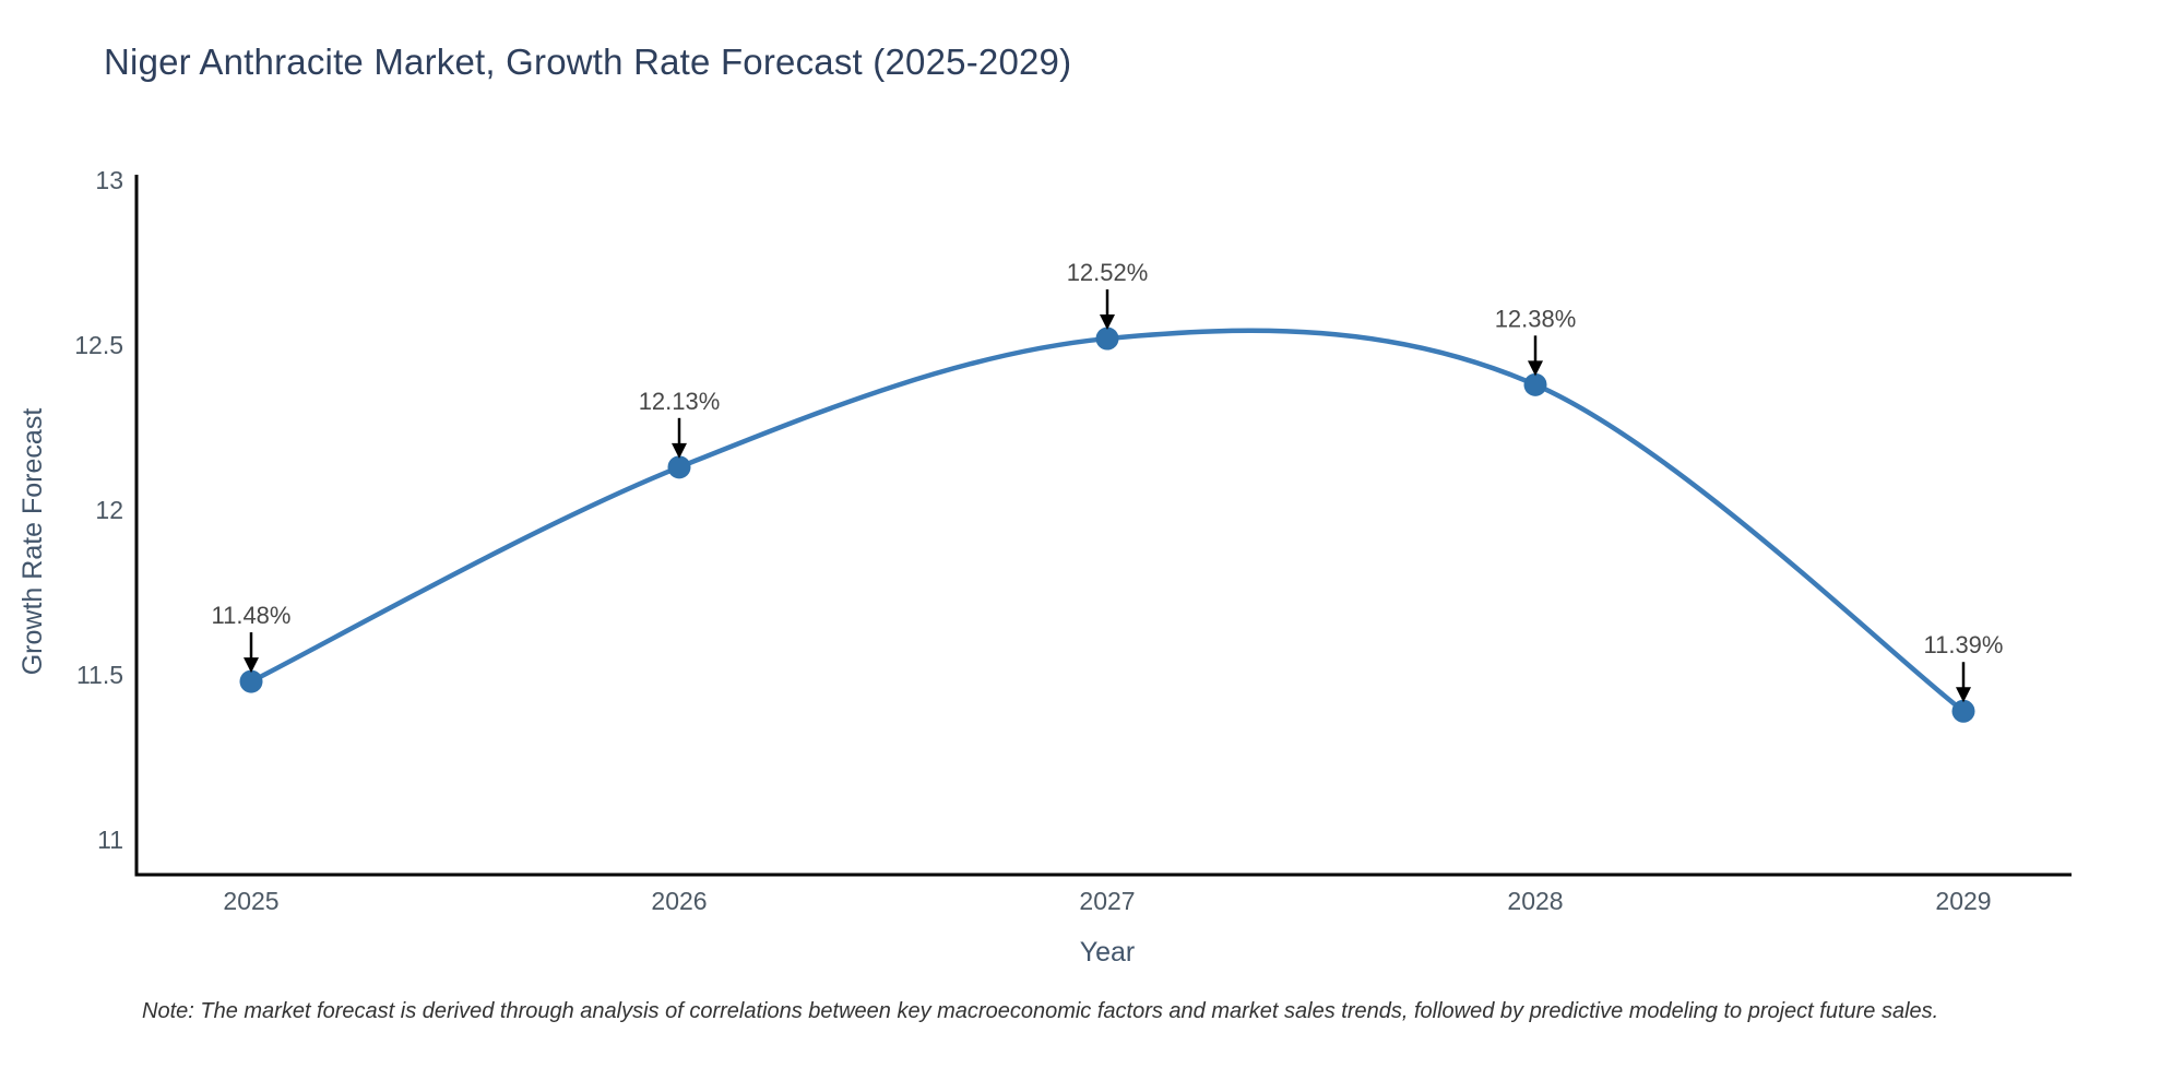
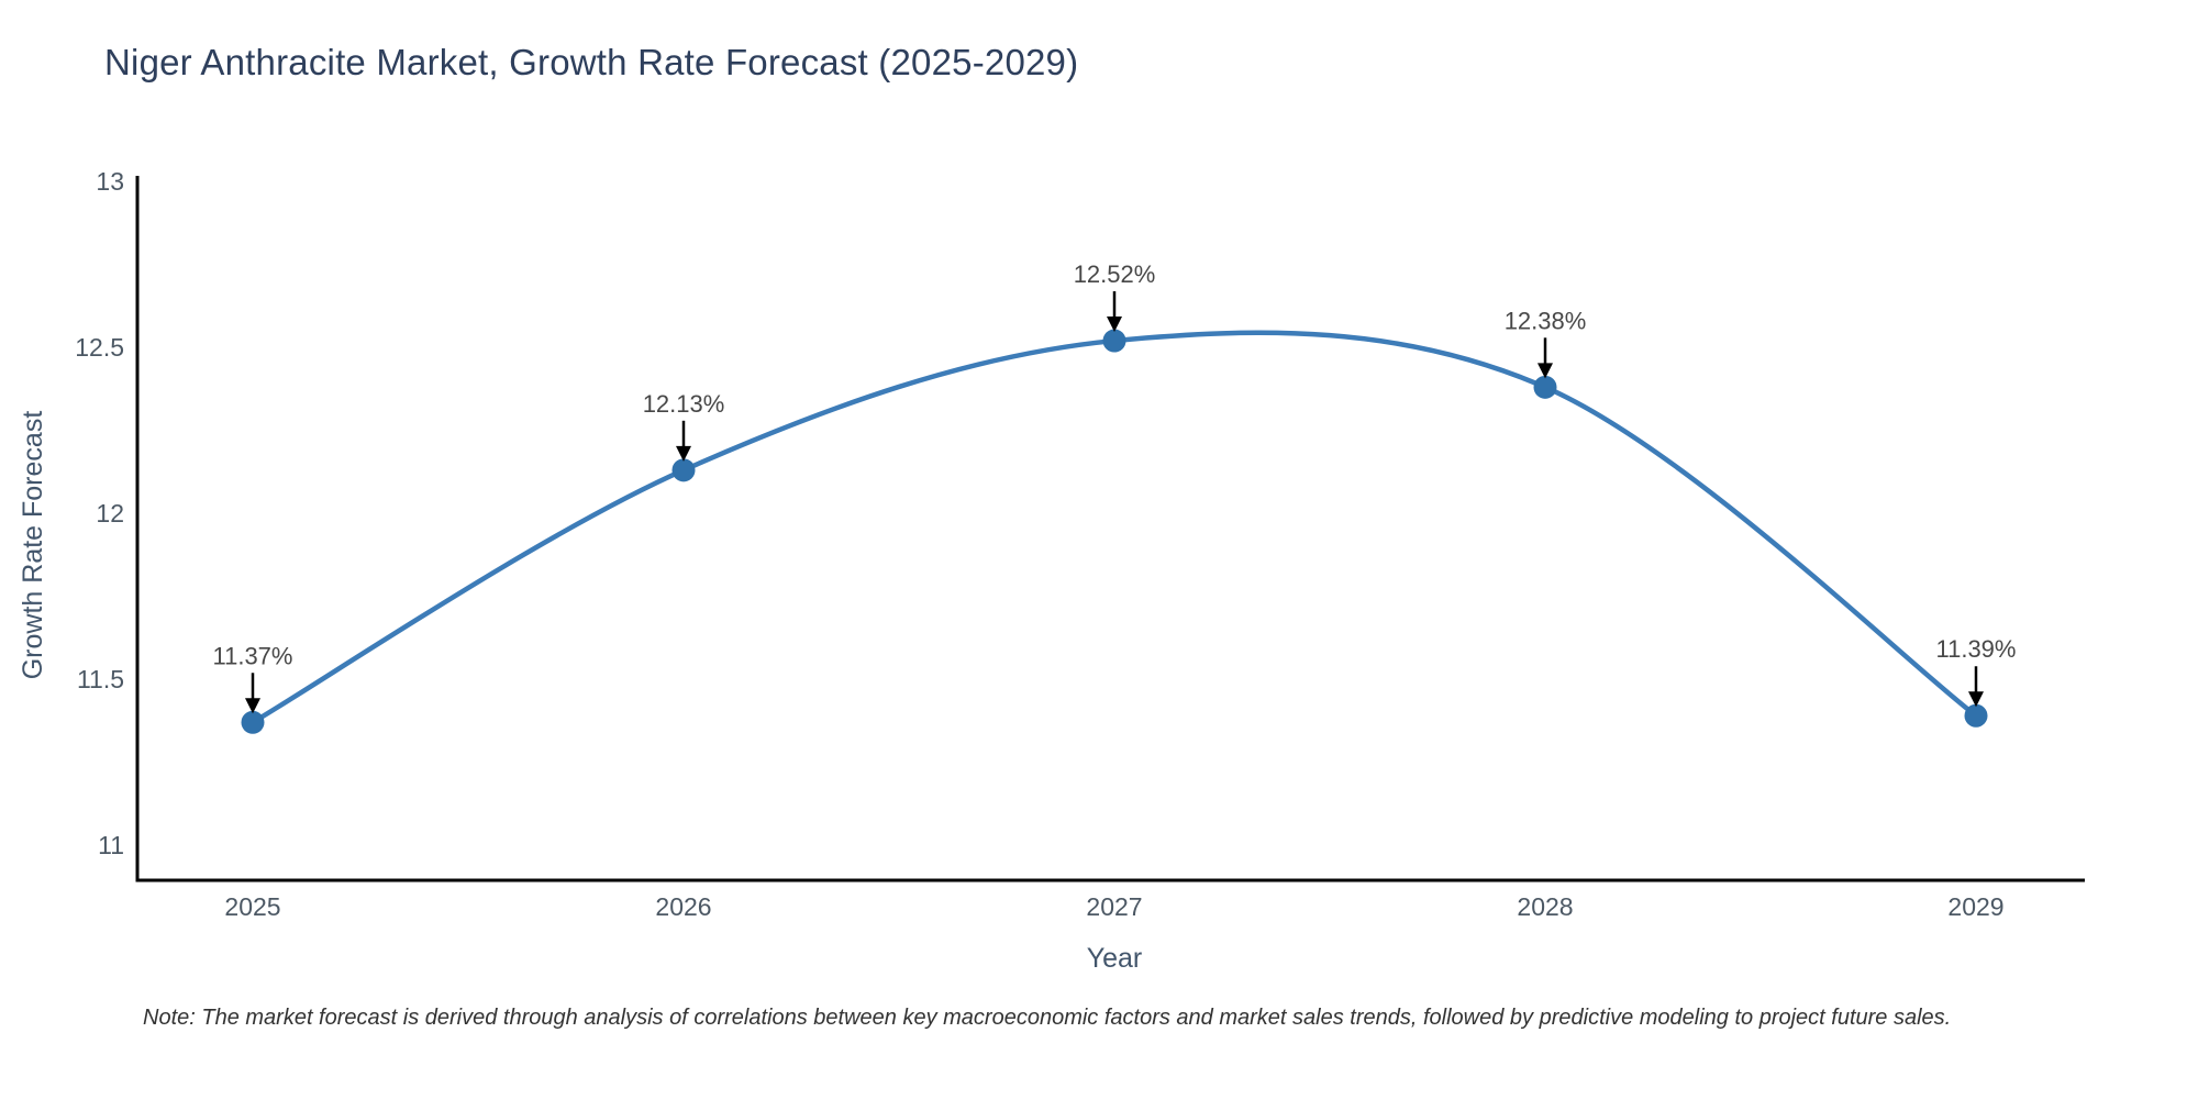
2025: 11.48% -> 11.37%
